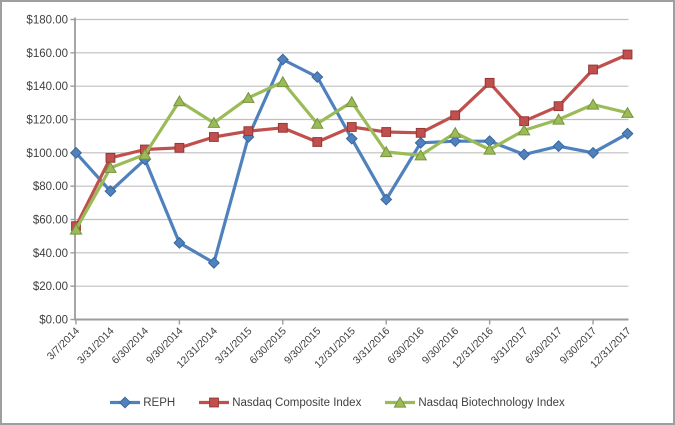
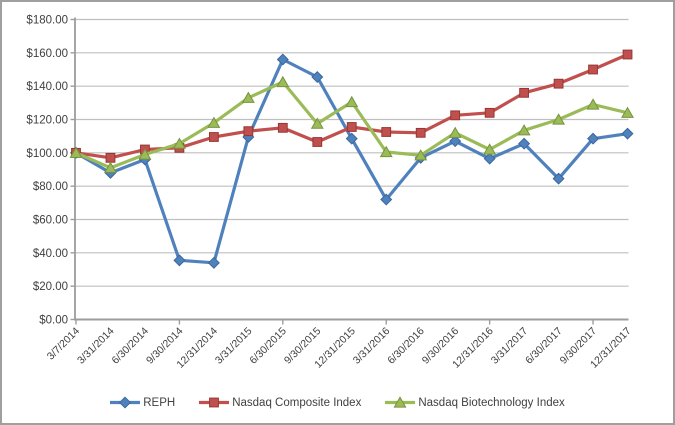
Nasdaq Composite Index/3/7/2014: $56 -> $100
Nasdaq Biotechnology Index/3/7/2014: $54 -> $100
REPH/3/31/2014: $77 -> $88
REPH/9/30/2014: $46 -> $36
Nasdaq Biotechnology Index/9/30/2014: $131 -> $106
REPH/6/30/2016: $106 -> $97
REPH/12/31/2016: $107 -> $96
Nasdaq Composite Index/12/31/2016: $142 -> $124
REPH/3/31/2017: $99 -> $106
Nasdaq Composite Index/3/31/2017: $119 -> $136
REPH/6/30/2017: $104 -> $84
Nasdaq Composite Index/6/30/2017: $128 -> $142
REPH/9/30/2017: $100 -> $108
